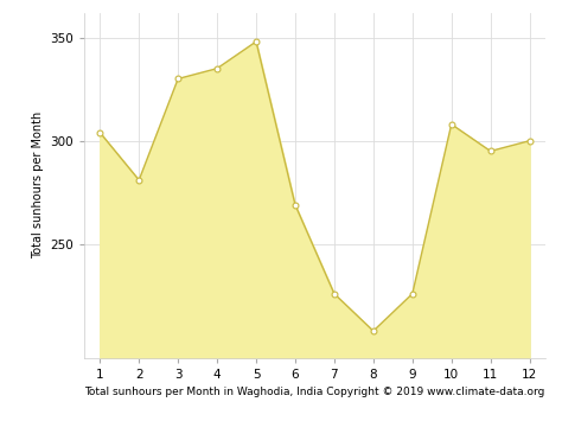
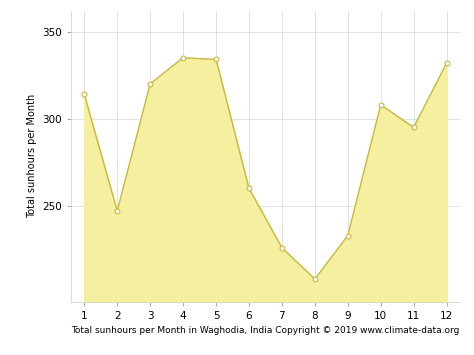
1: 304 -> 314
2: 281 -> 247
3: 330 -> 320
5: 348 -> 334
6: 269 -> 260
9: 226 -> 233
12: 300 -> 332
